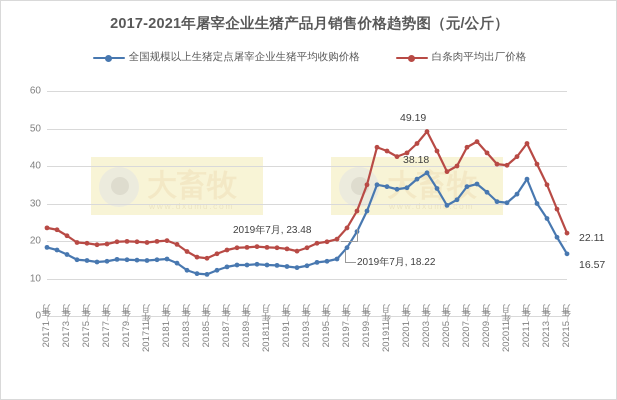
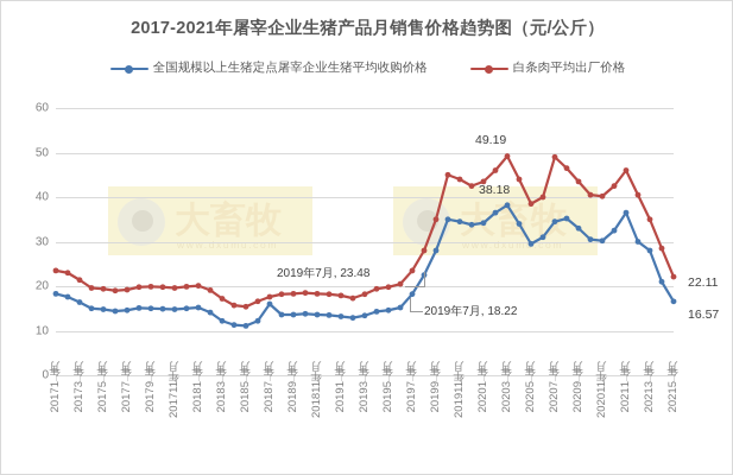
全国规模以上生猪定点屠宰企业生猪平均收购价格/2018年7月: 13 -> 16
白条肉平均出厂价格/2020年7月: 45 -> 49
全国规模以上生猪定点屠宰企业生猪平均收购价格/2021年3月: 26 -> 28
